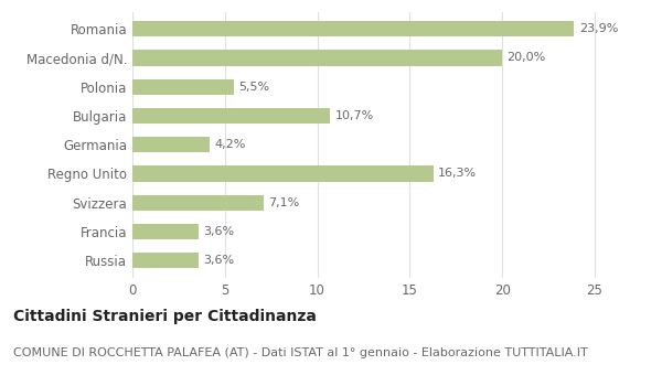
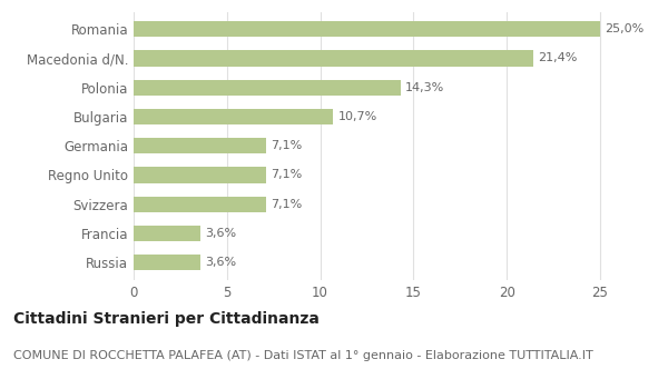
Romania: 23,9% -> 25,0%
Macedonia d/N.: 20,0% -> 21,4%
Polonia: 5,5% -> 14,3%
Germania: 4,2% -> 7,1%
Regno Unito: 16,3% -> 7,1%
